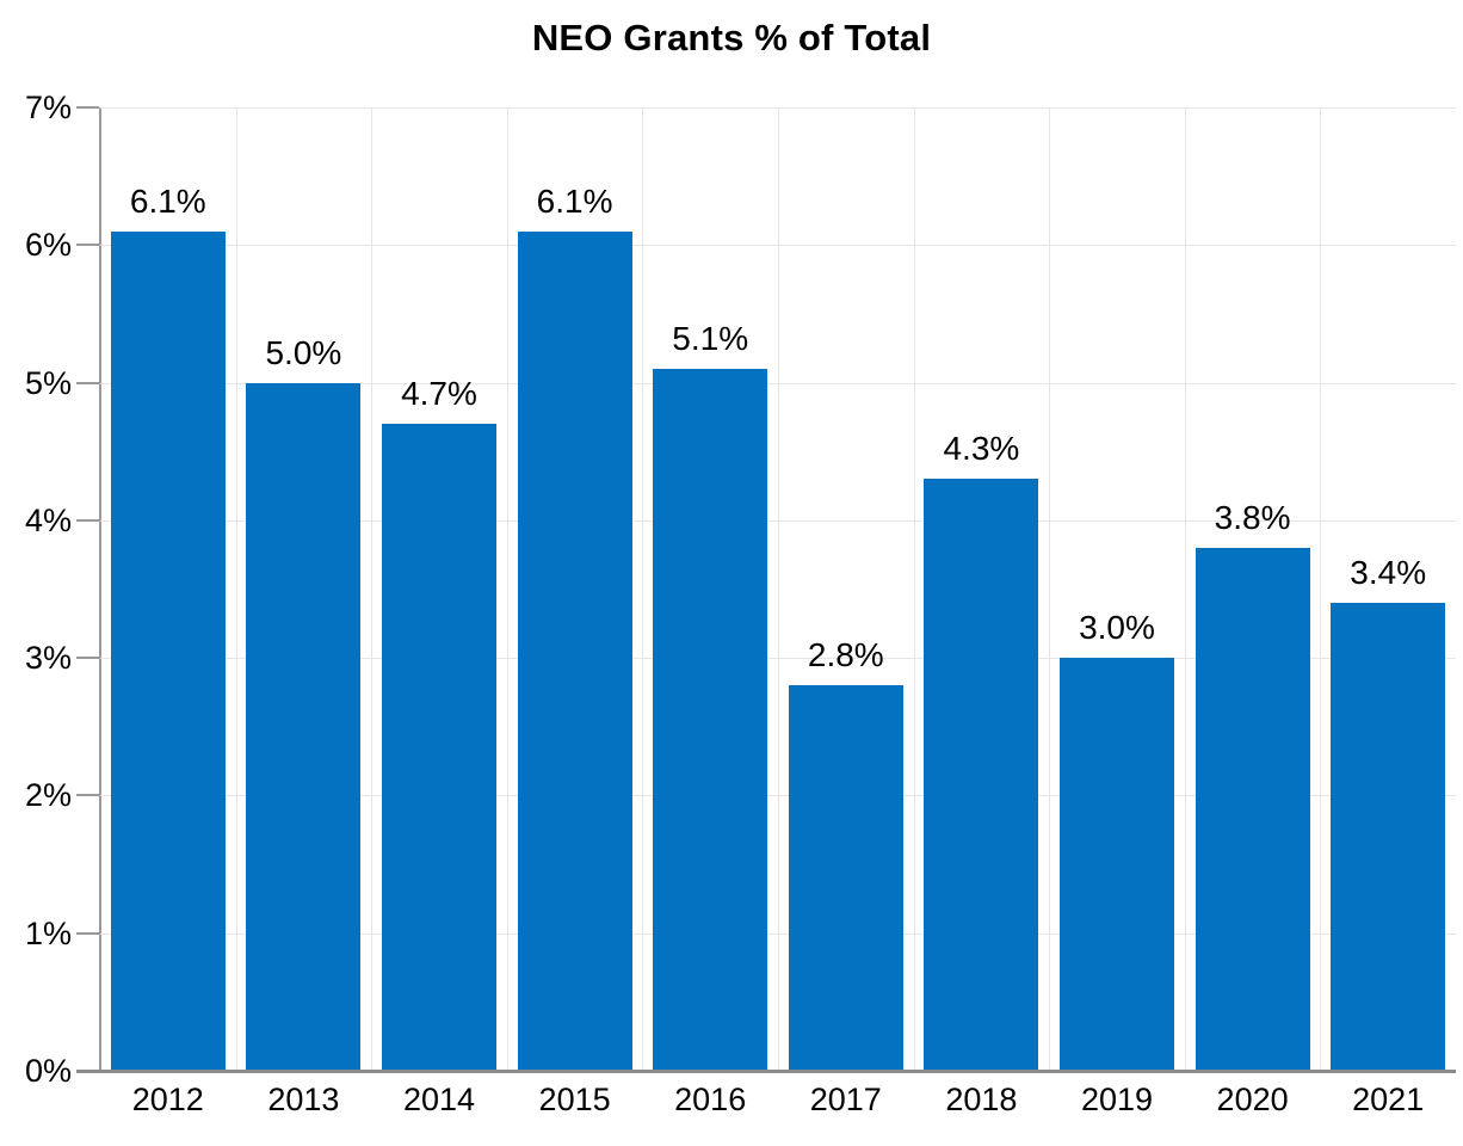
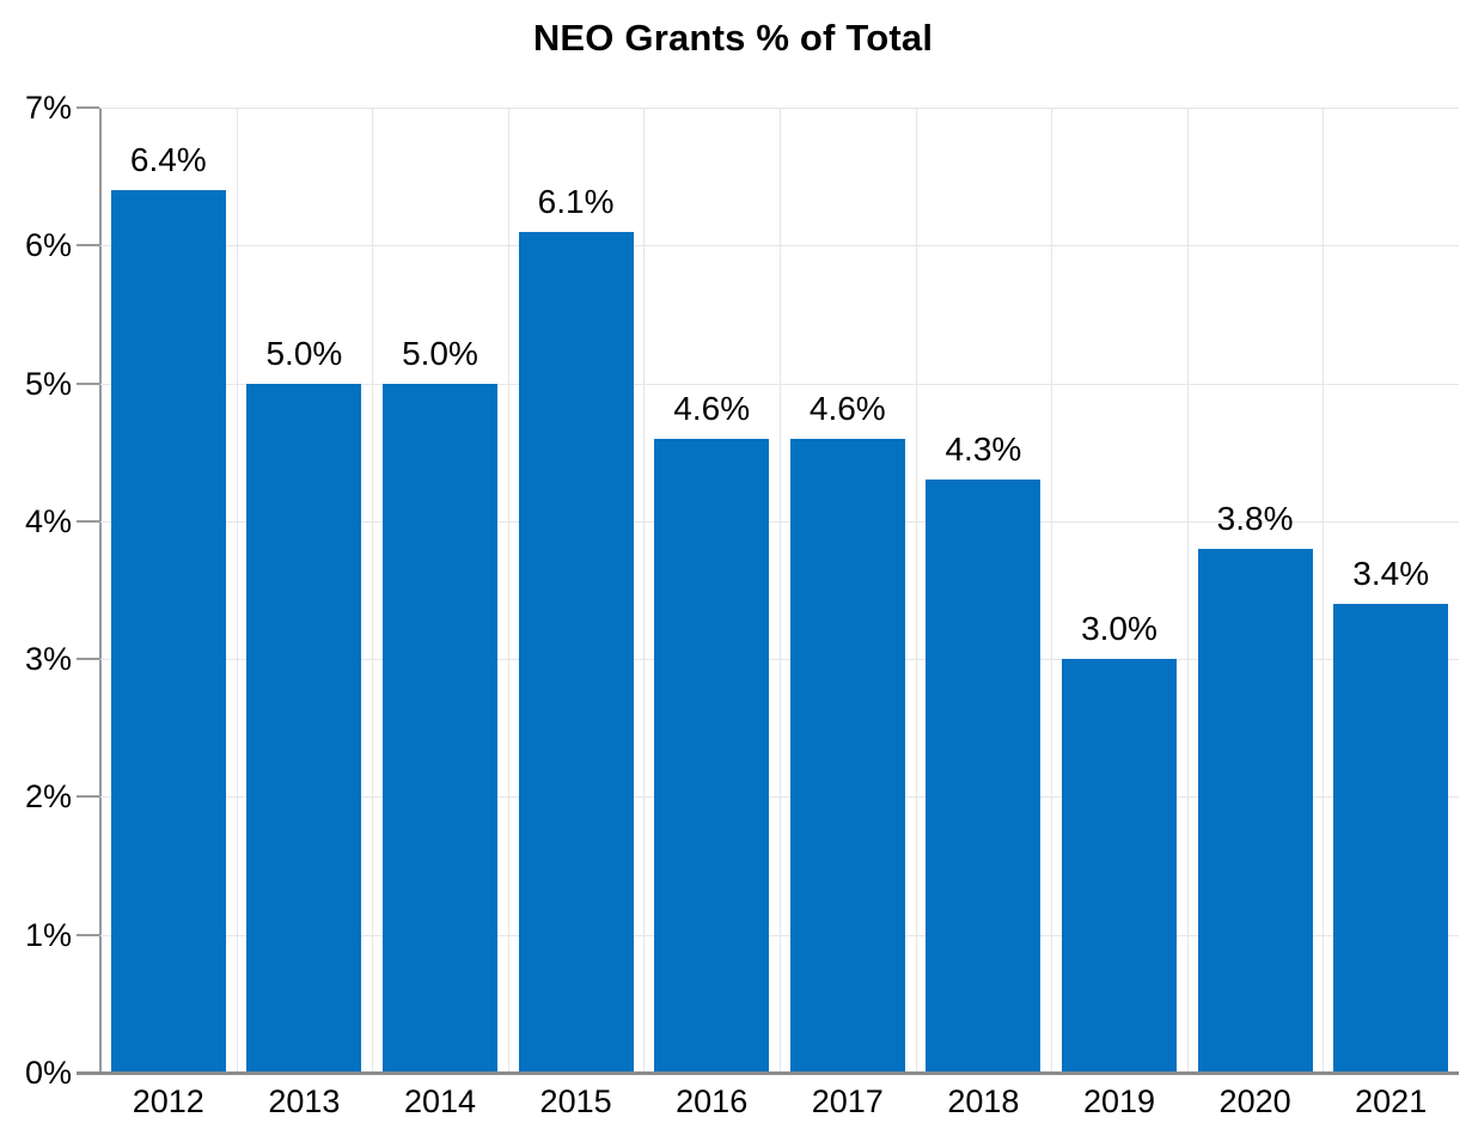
2012: 6.1% -> 6.4%
2014: 4.7% -> 5.0%
2016: 5.1% -> 4.6%
2017: 2.8% -> 4.6%
